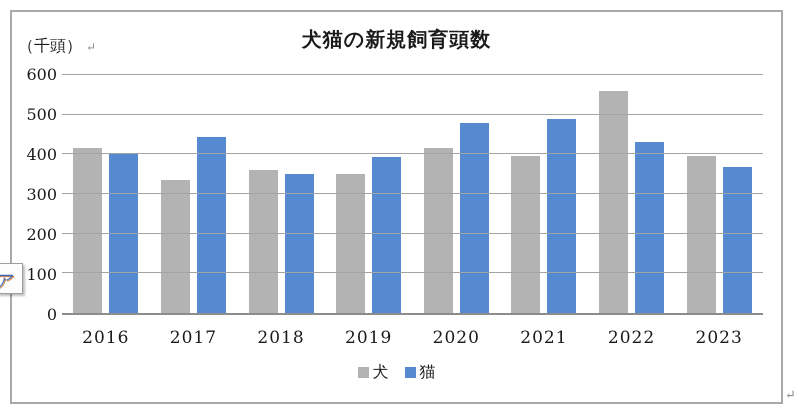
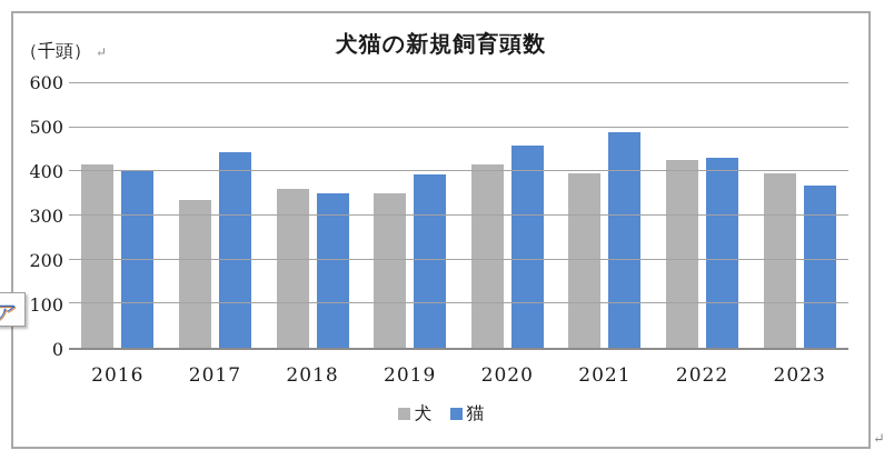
猫/2020: 480 -> 460
犬/2022: 560 -> 430
